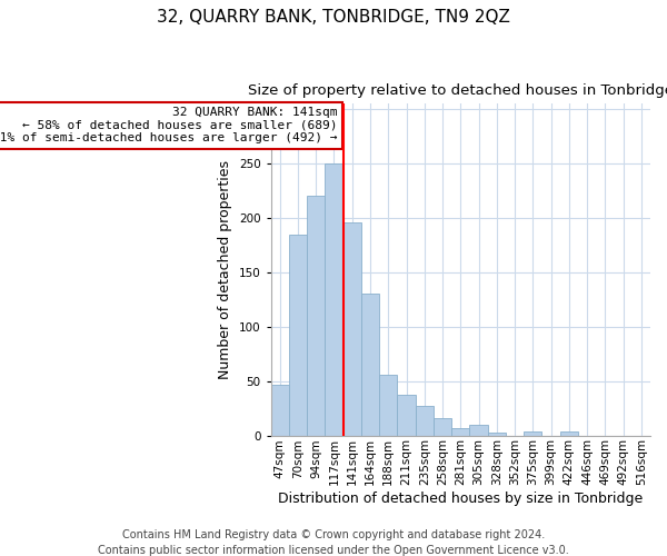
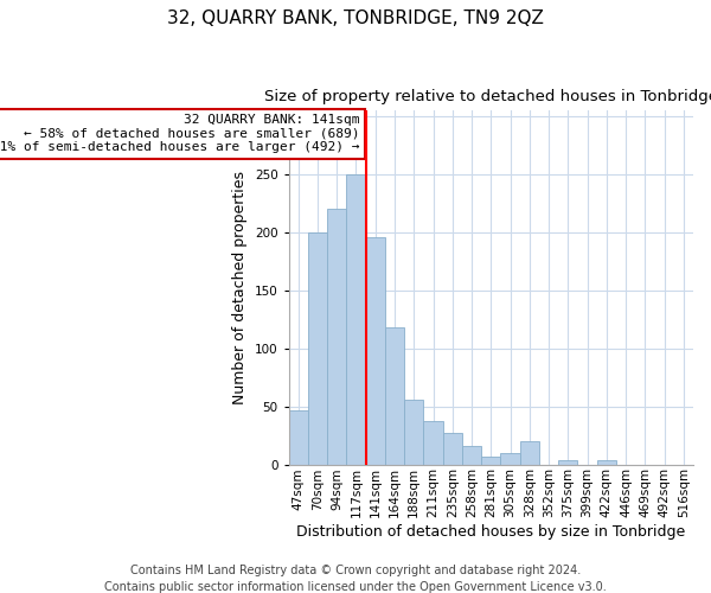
70sqm: 185 -> 200
164sqm: 130 -> 118
328sqm: 3 -> 20
